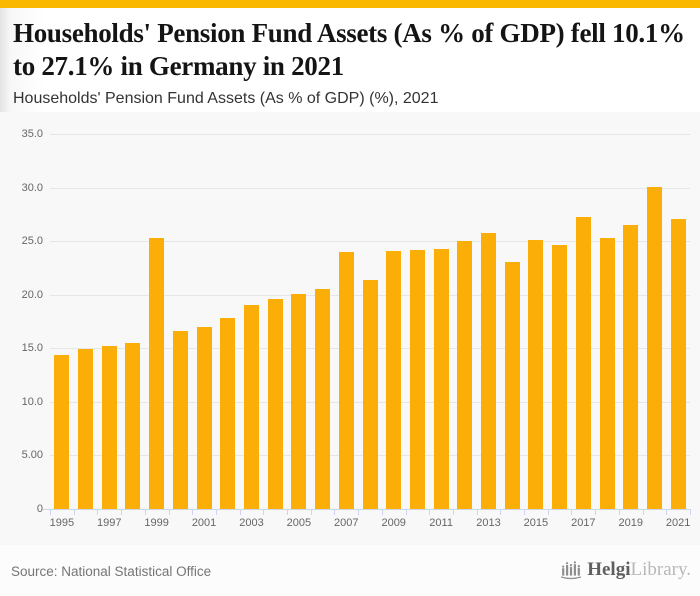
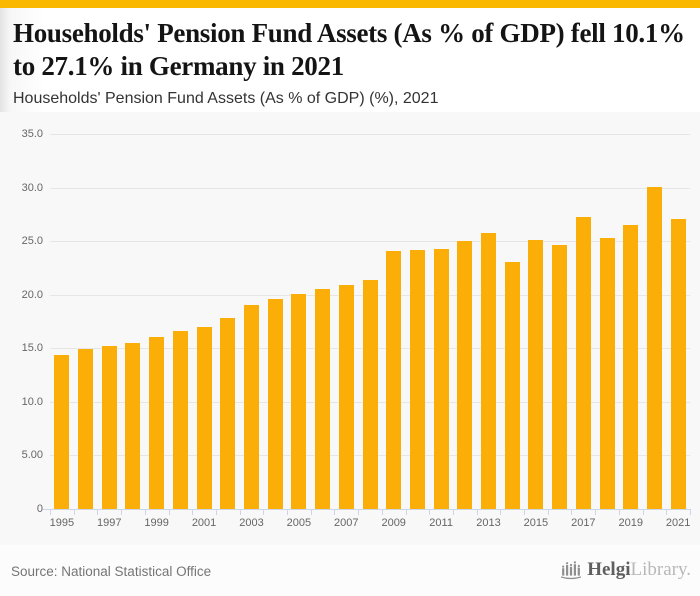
1999: 25.3 -> 16.1
2007: 24.0 -> 20.9
